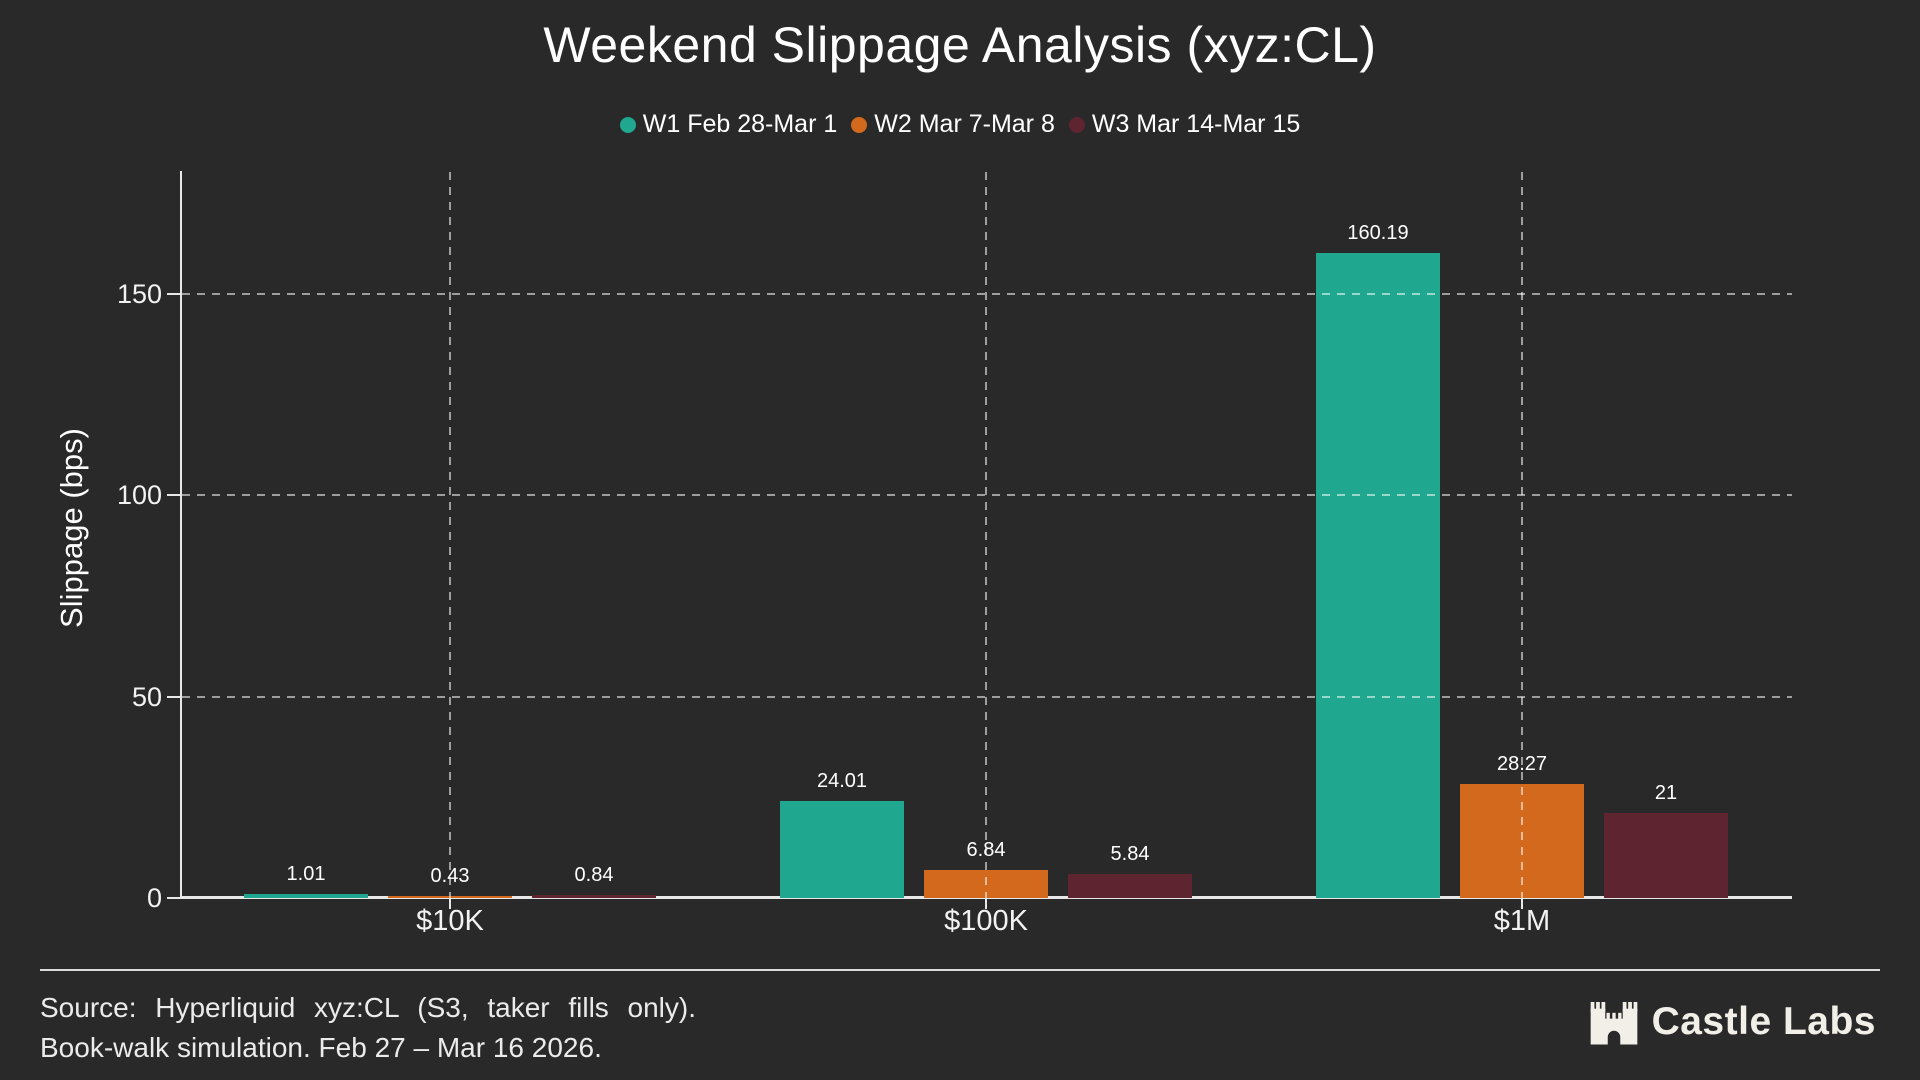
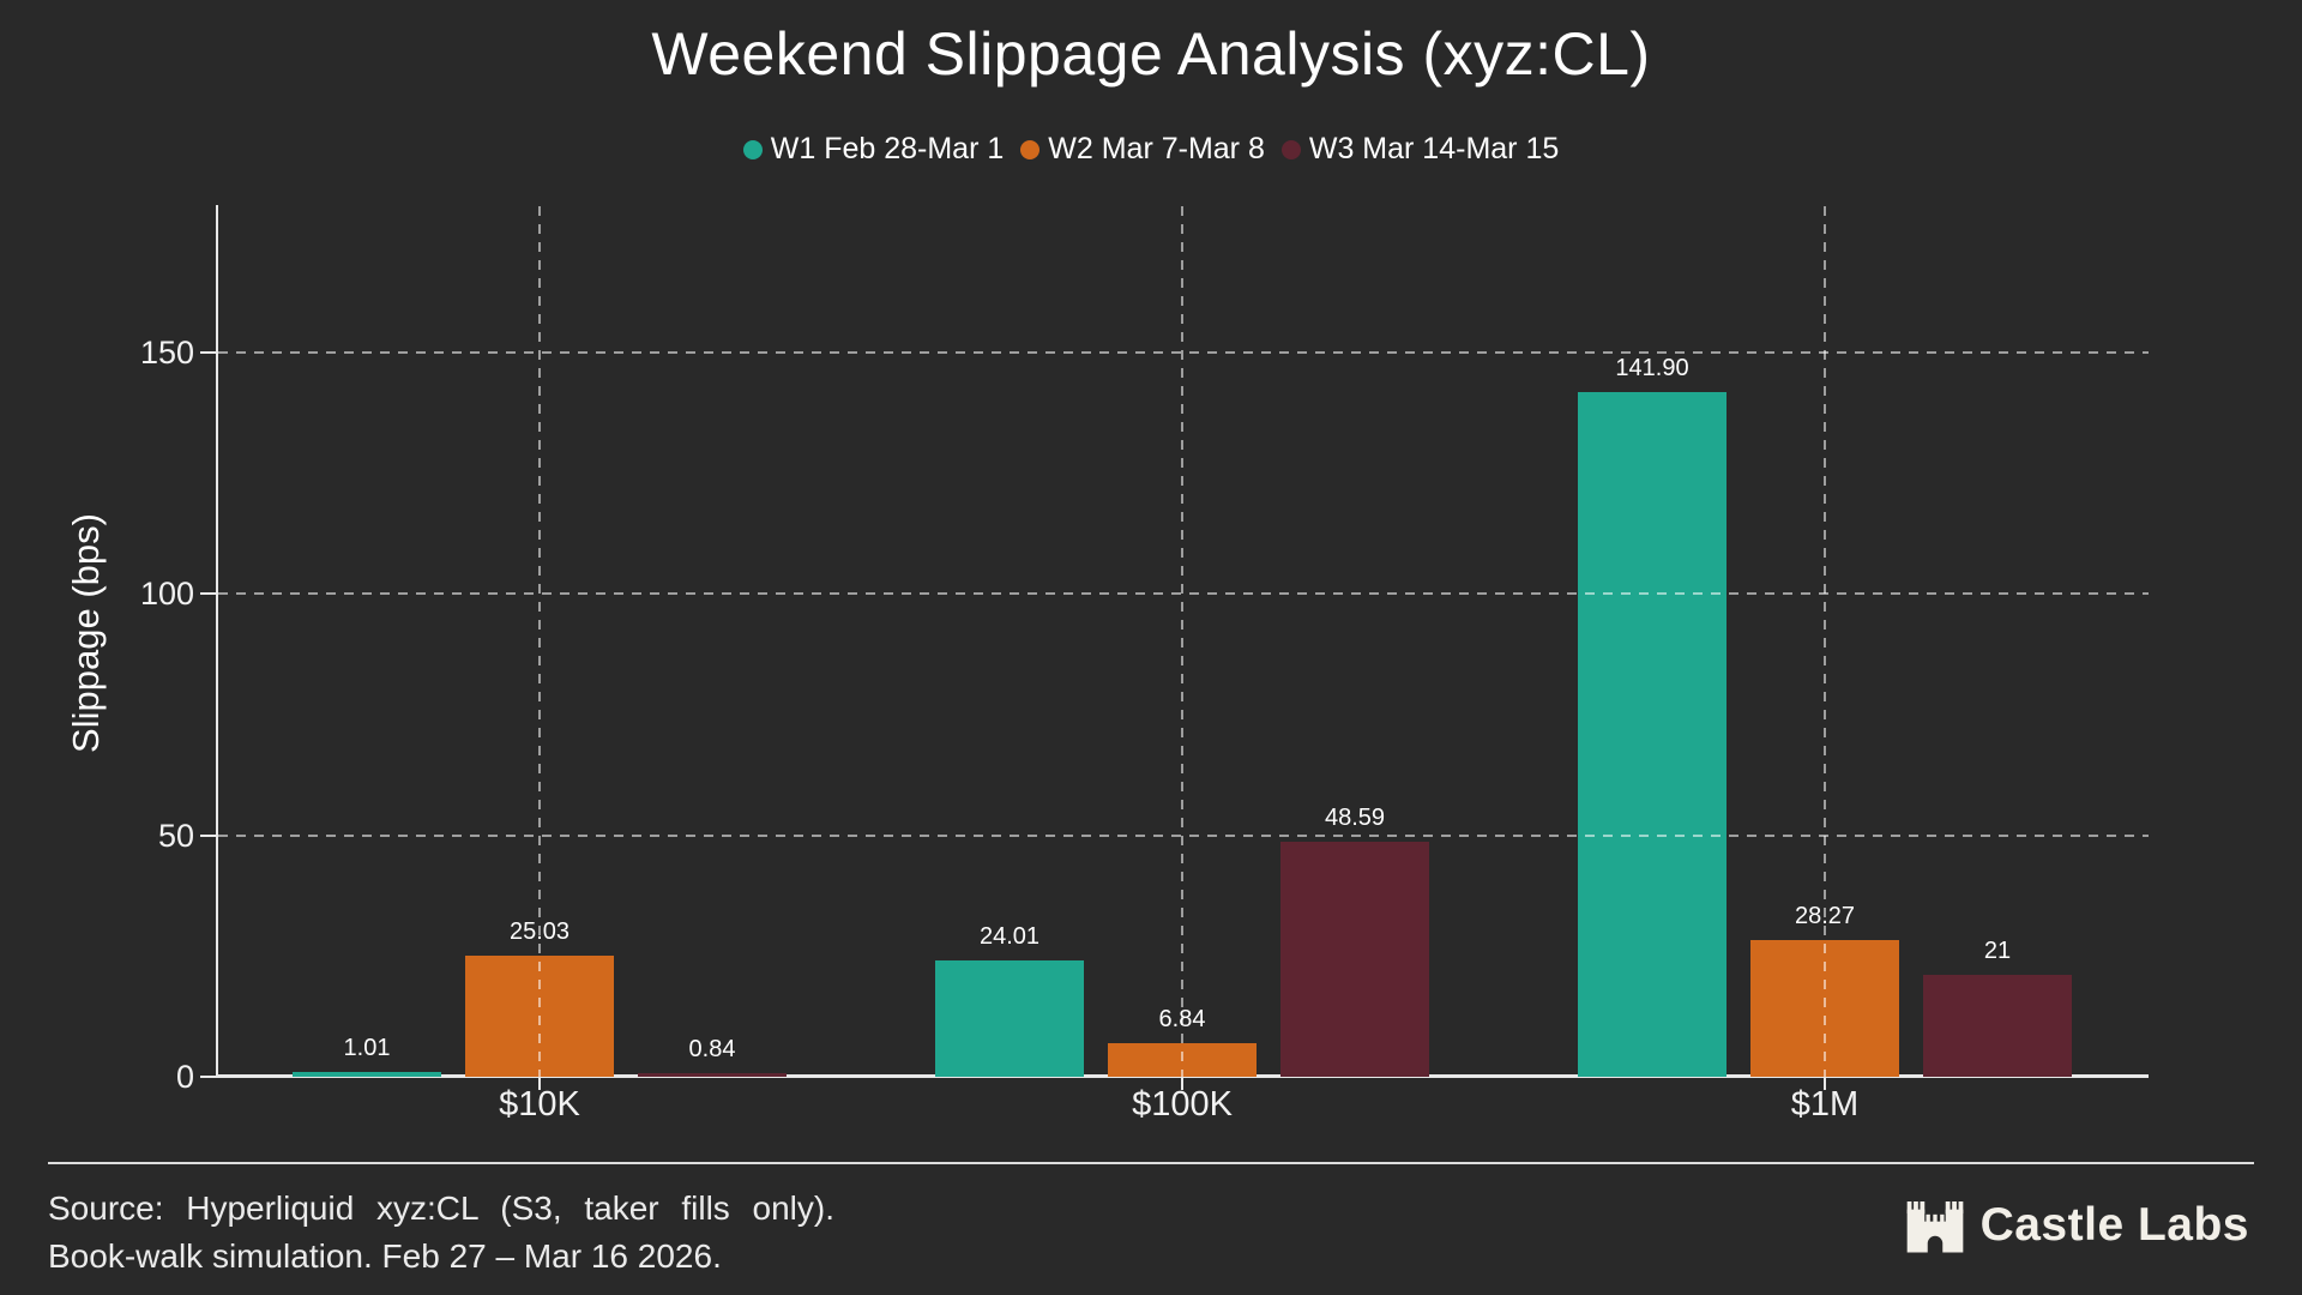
W2 Mar 7-Mar 8/$10K: 0.43 -> 25.03
W3 Mar 14-Mar 15/$100K: 5.84 -> 48.59
W1 Feb 28-Mar 1/$1M: 160.19 -> 141.90
